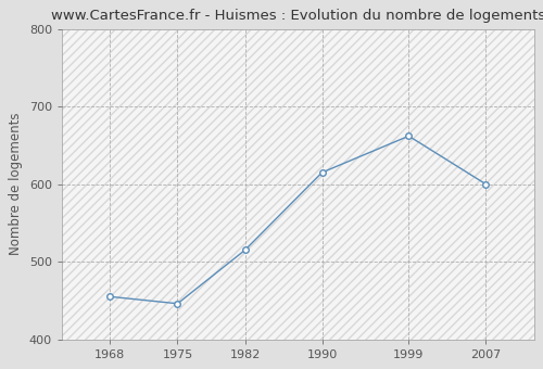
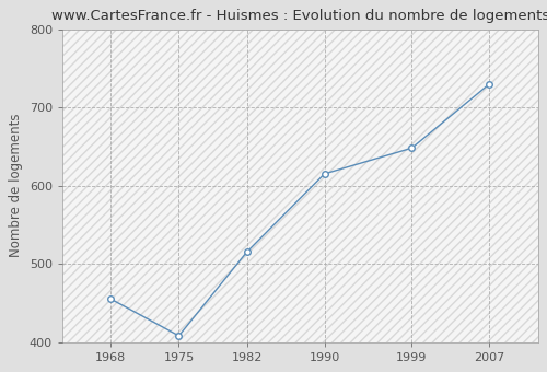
1975: 446 -> 408
1999: 662 -> 648
2007: 600 -> 730
